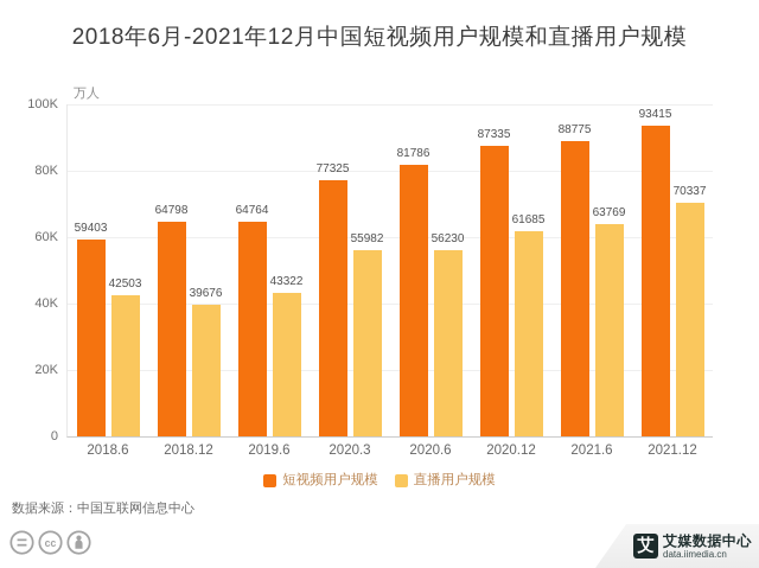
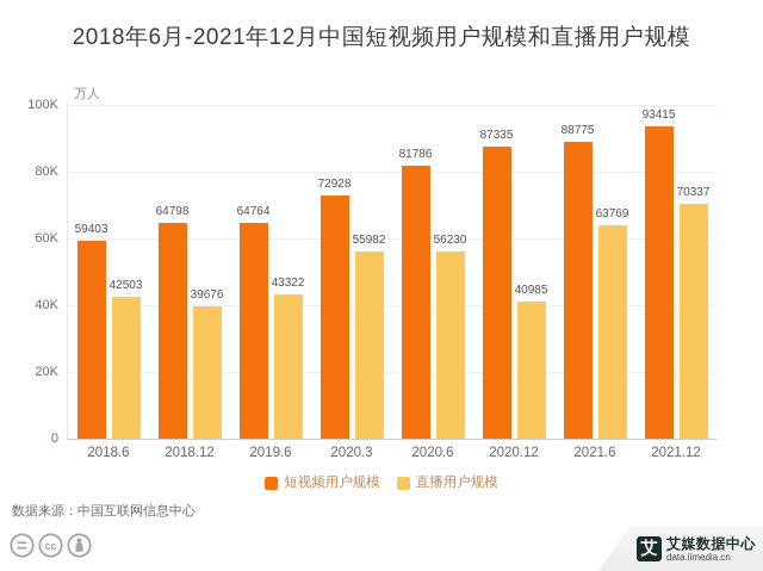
短视频用户规模/2020.3: 77325 -> 72928
直播用户规模/2020.12: 61685 -> 40985
